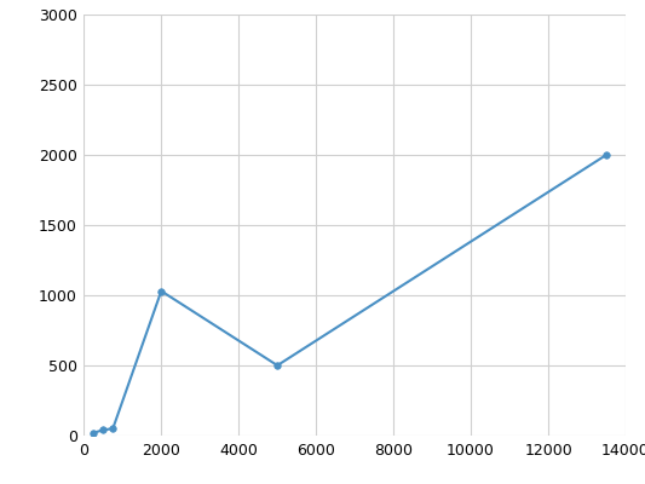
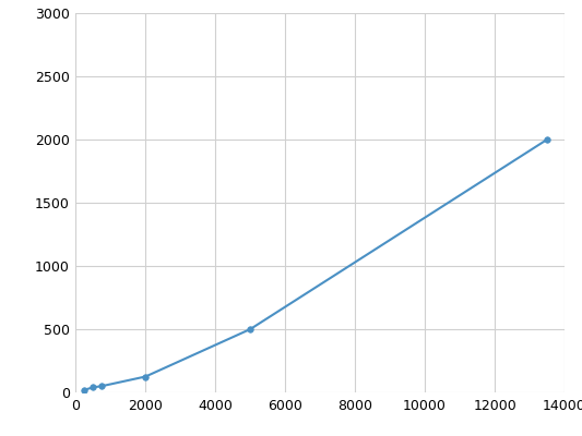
2000: 1030 -> 120
